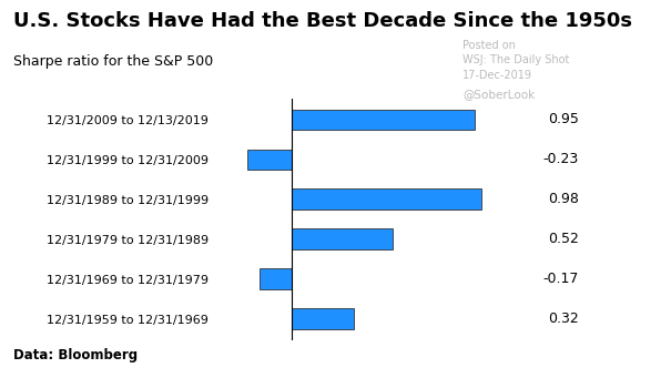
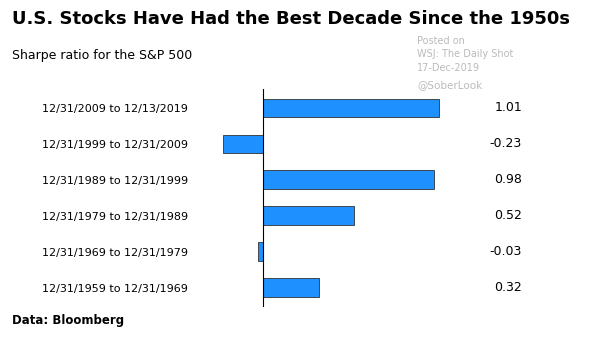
12/31/2009 to 12/13/2019: 0.95 -> 1.01
12/31/1969 to 12/31/1979: -0.17 -> -0.03
